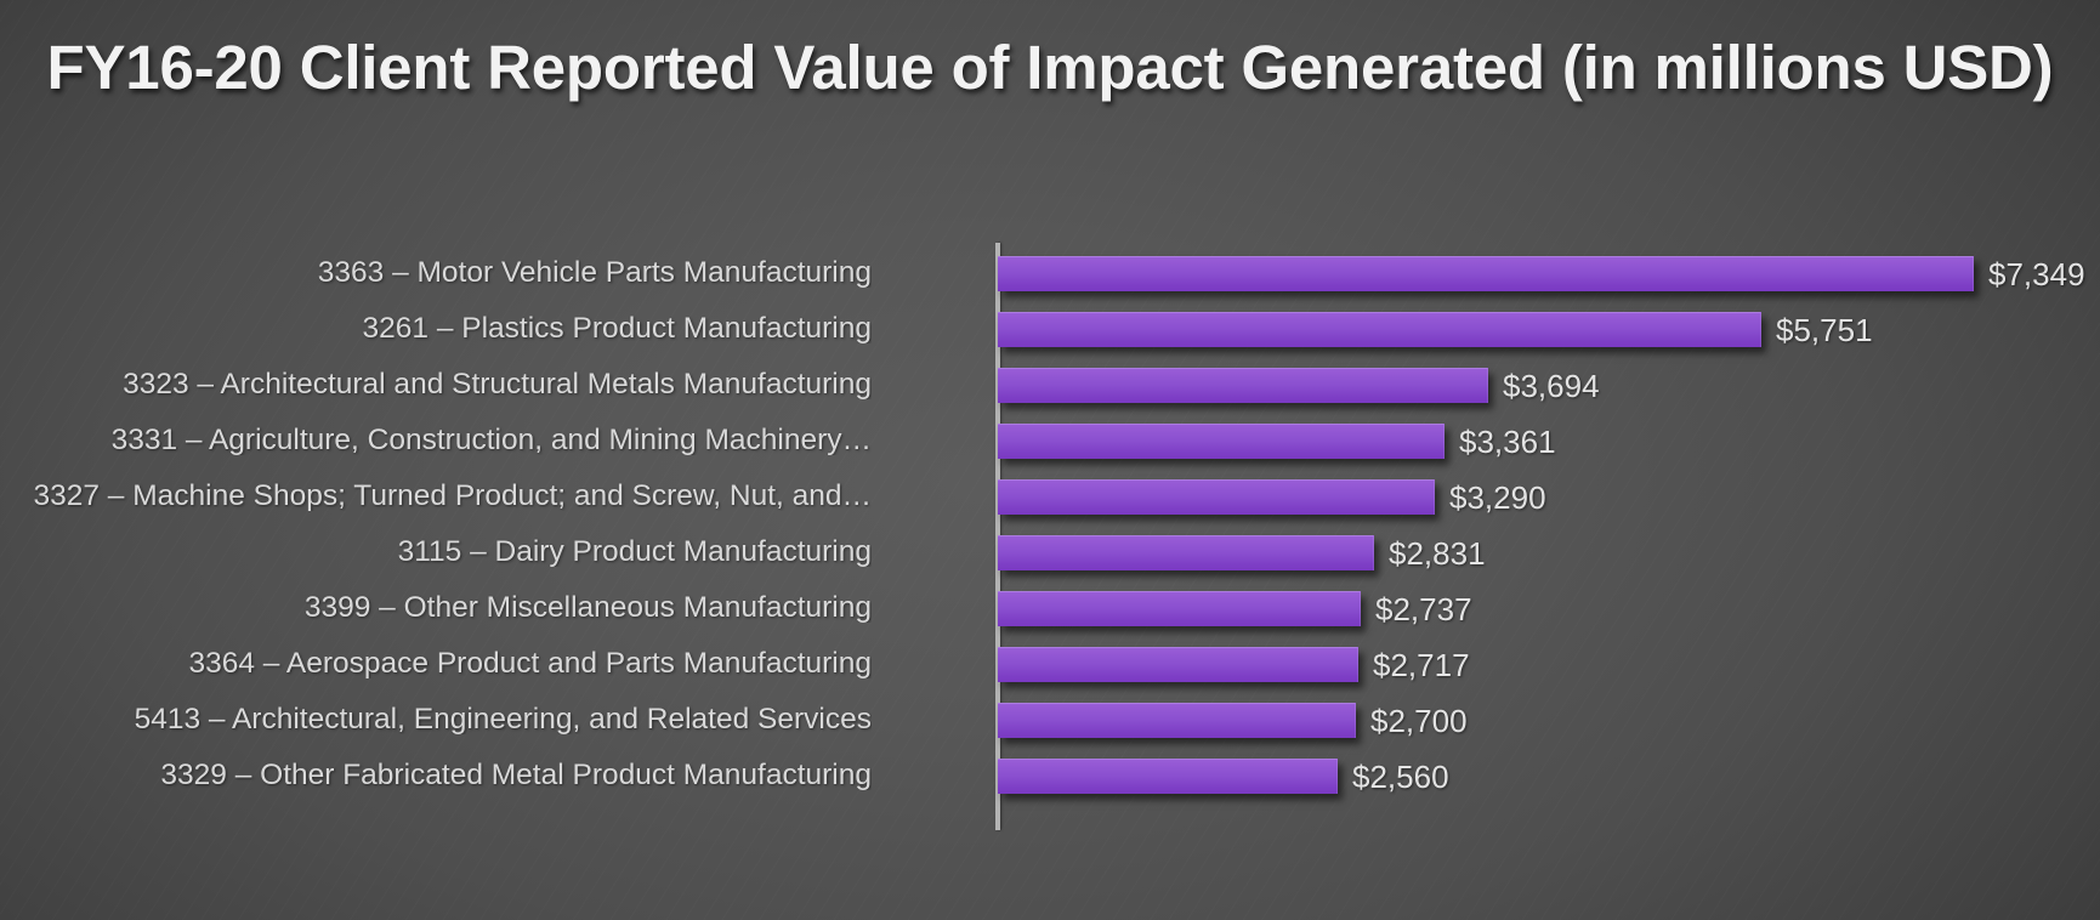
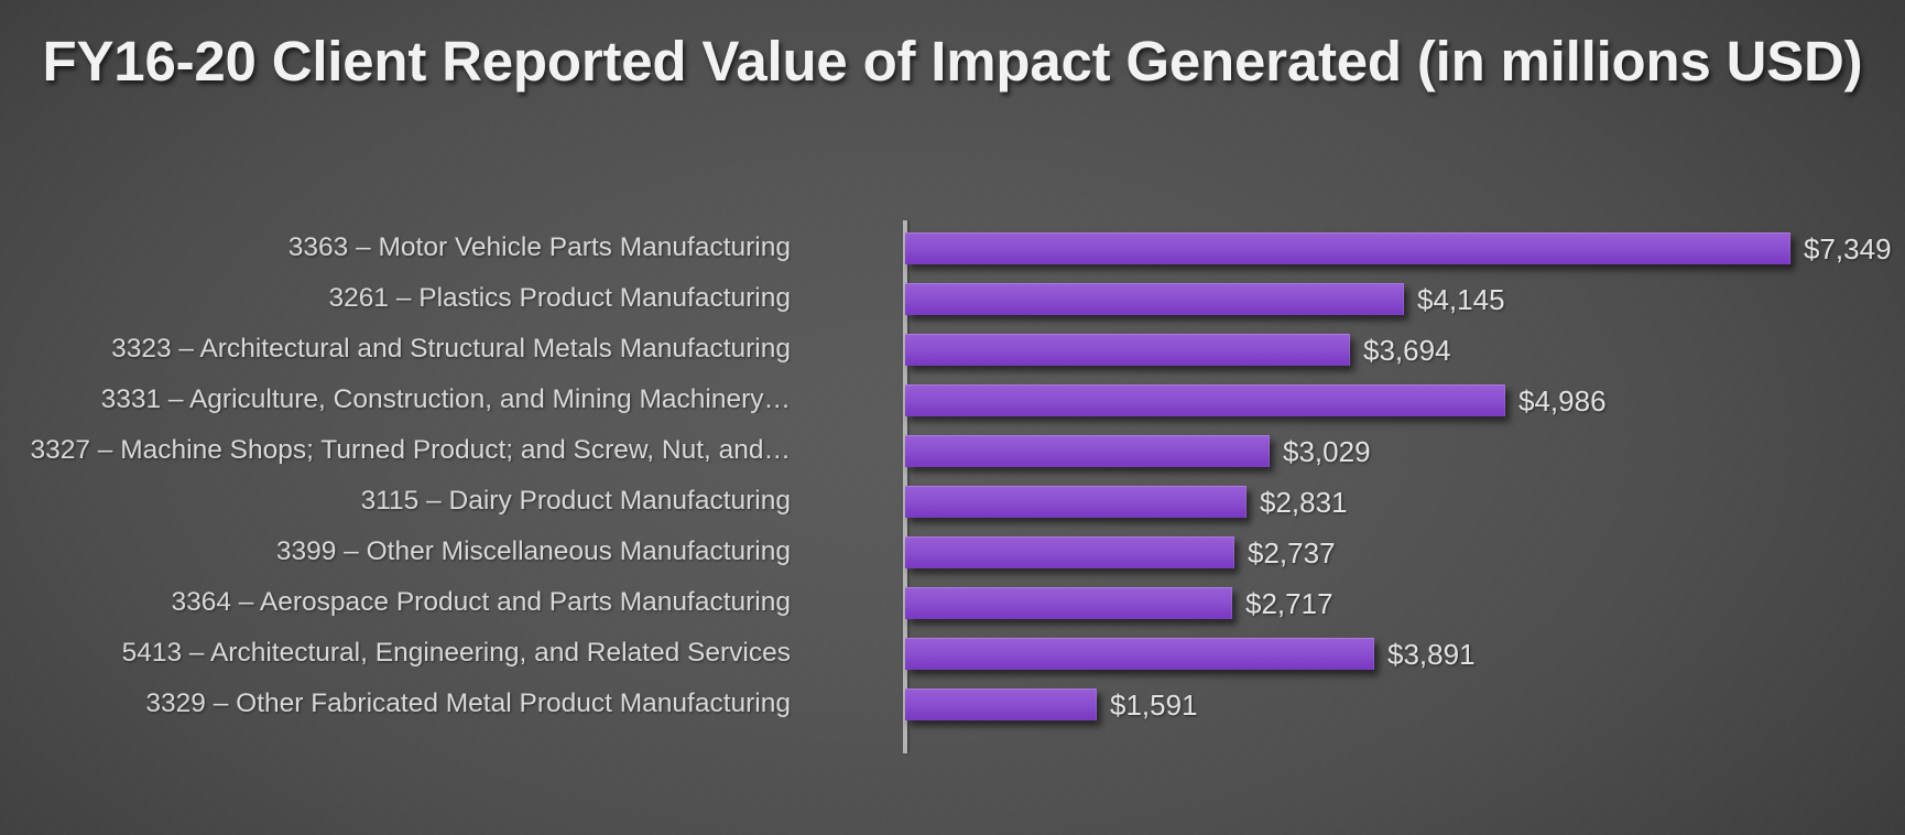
3261 – Plastics Product Manufacturing: $5,751 -> $4,145
3331 – Agriculture, Construction, and Mining Machinery…: $3,361 -> $4,986
3327 – Machine Shops; Turned Product; and Screw, Nut, and…: $3,290 -> $3,029
5413 – Architectural, Engineering, and Related Services: $2,700 -> $3,891
3329 – Other Fabricated Metal Product Manufacturing: $2,560 -> $1,591
